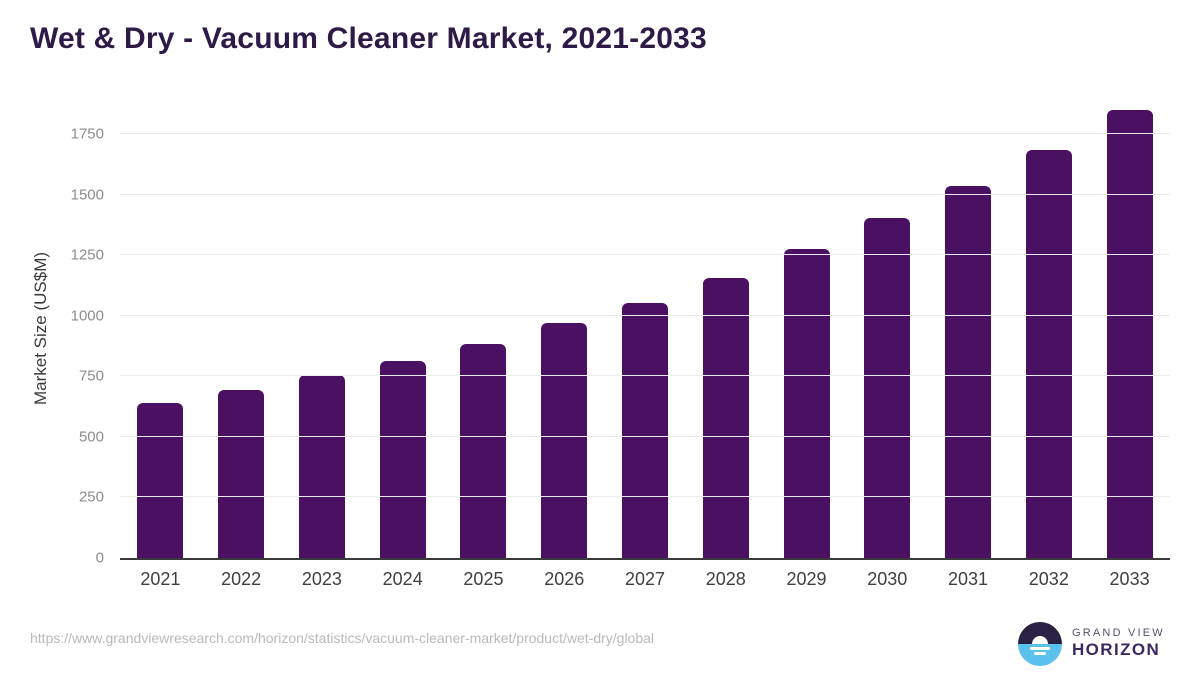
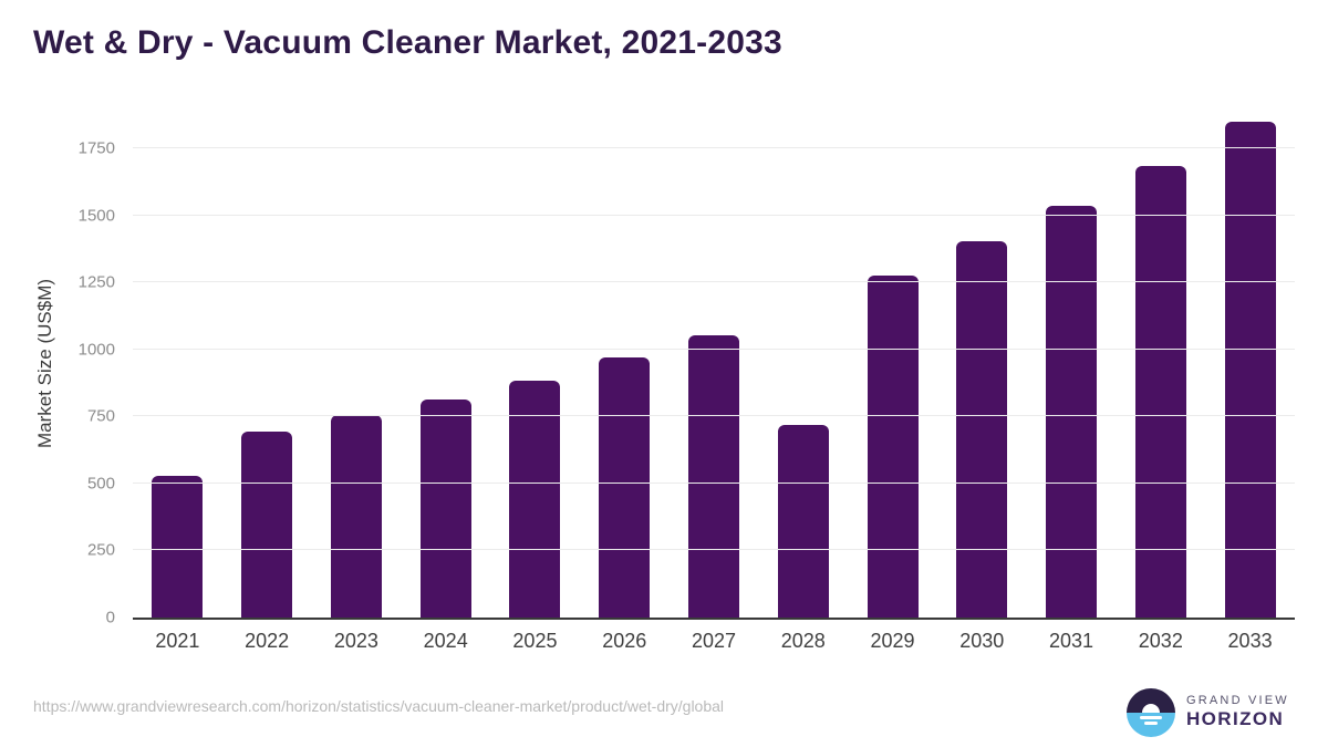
2021: 640 -> 530
2028: 1160 -> 720
